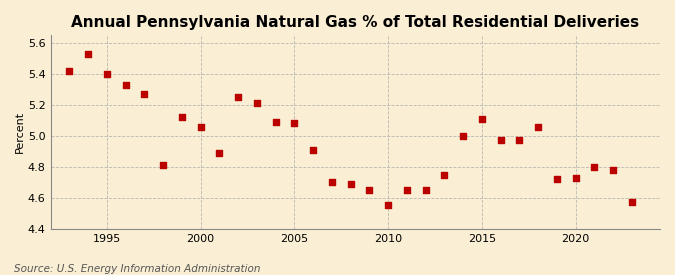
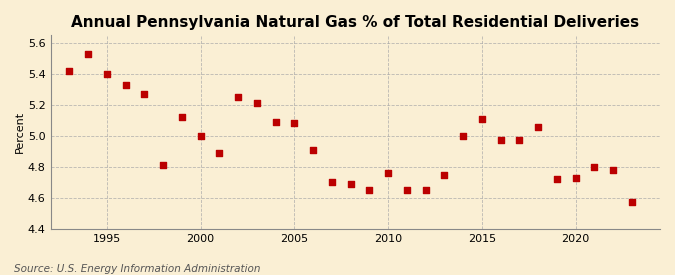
2000: 5.06 -> 5.00
2010: 4.55 -> 4.76
